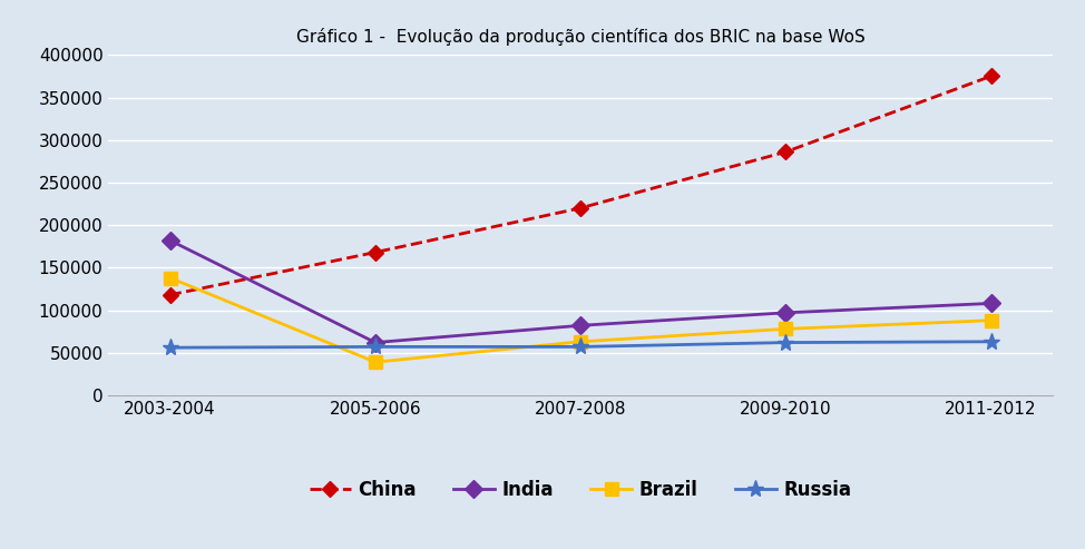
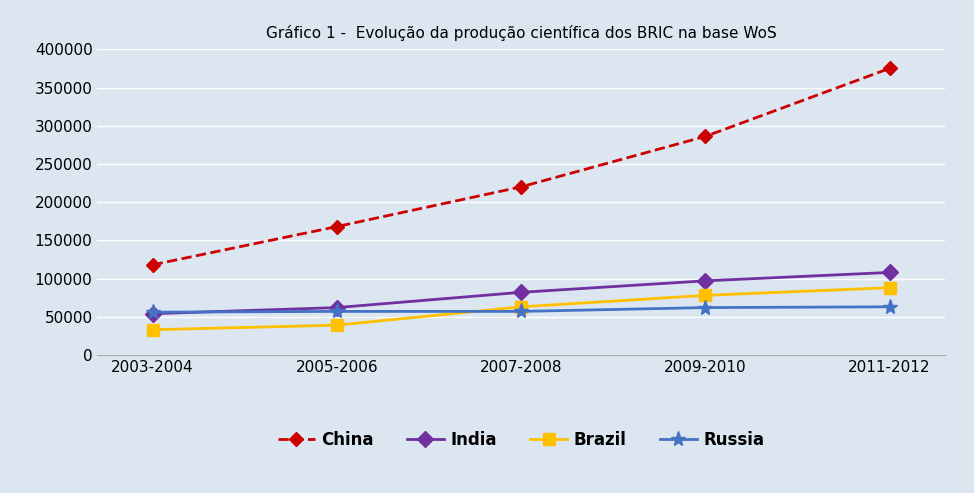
India/2003-2004: 182000 -> 54000
Brazil/2003-2004: 138000 -> 33000
